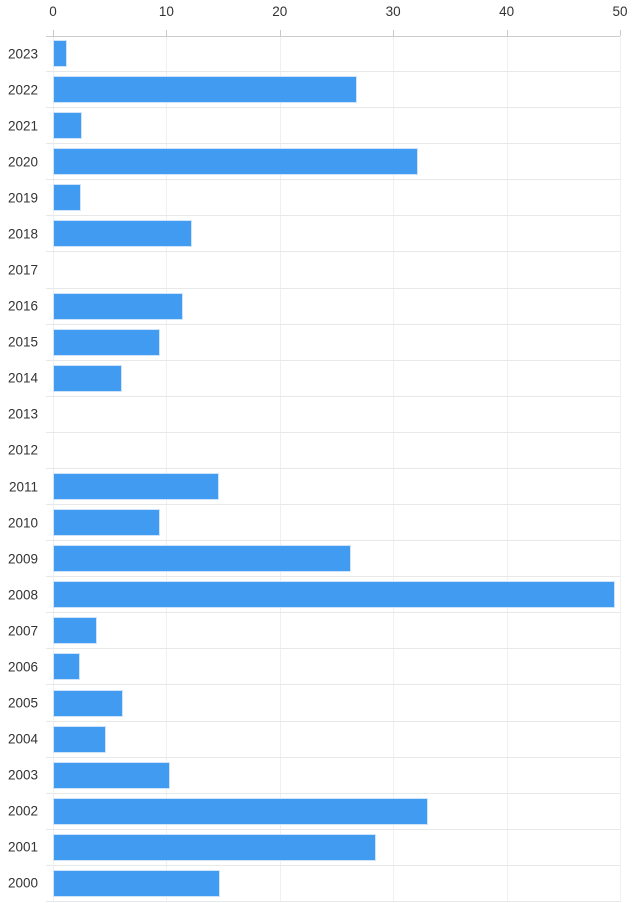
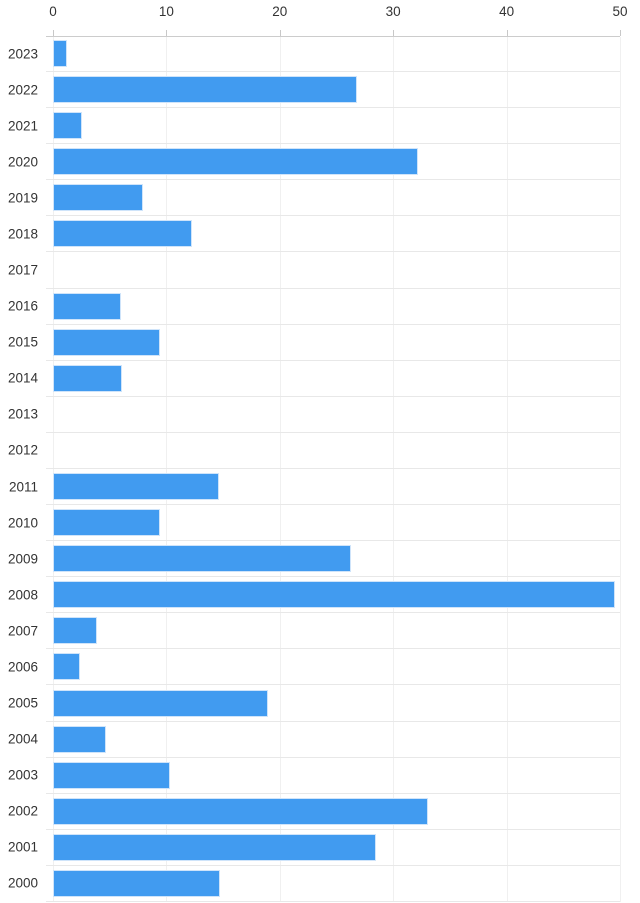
2019: 2.5 -> 7.9
2016: 11.5 -> 6.0
2005: 6.2 -> 19.0
